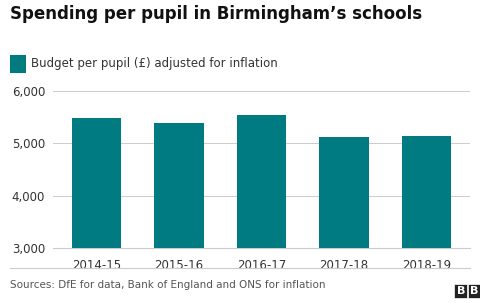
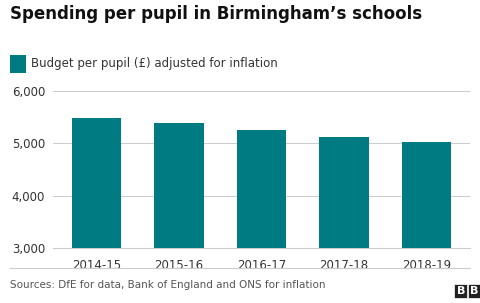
2016-17: 5,540 -> 5,250
2018-19: 5,140 -> 5,030
